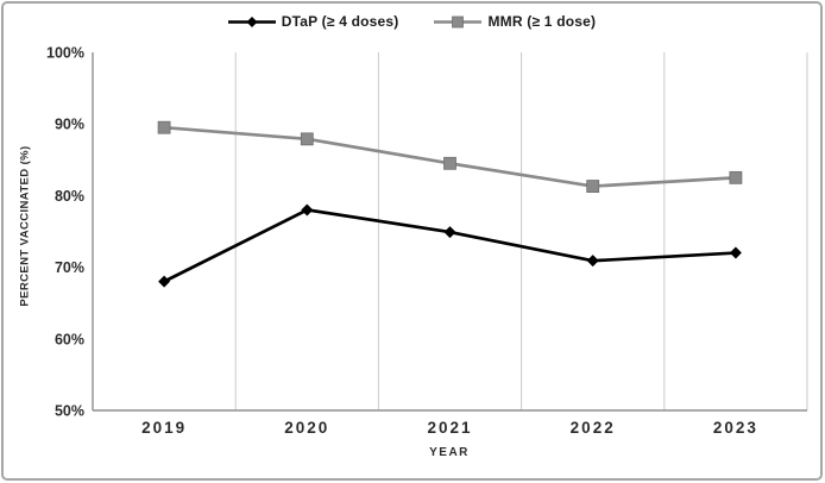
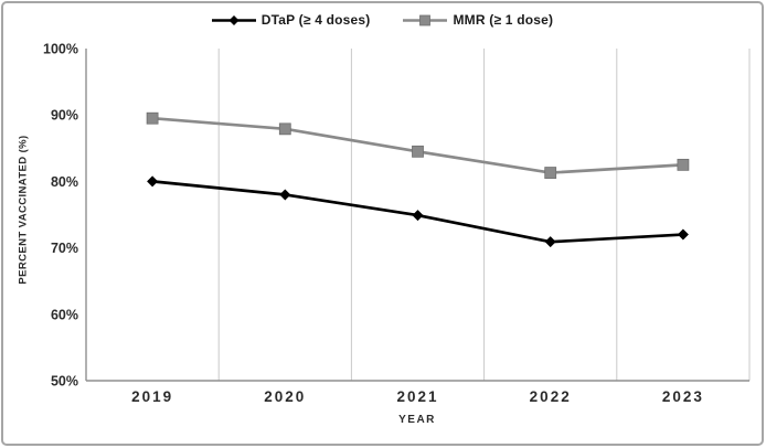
DTaP (≥ 4 doses)/2019: 68% -> 80%
